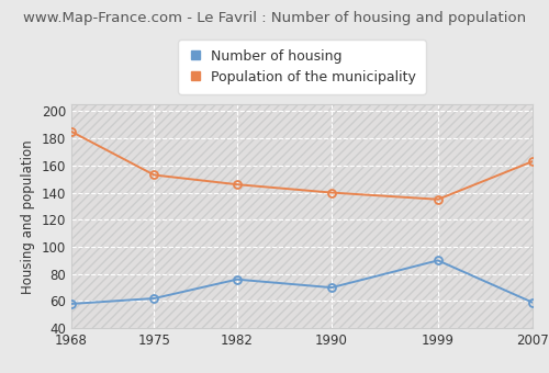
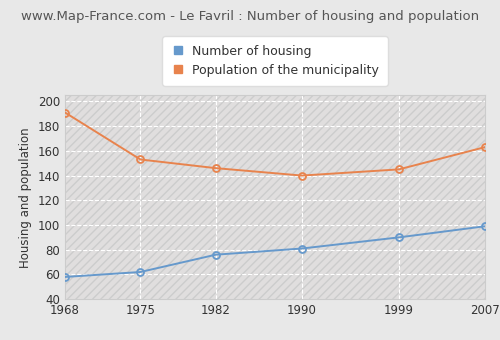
Population of the municipality/1968: 185 -> 191
Number of housing/1990: 70 -> 81
Population of the municipality/1999: 135 -> 145
Number of housing/2007: 59 -> 99
